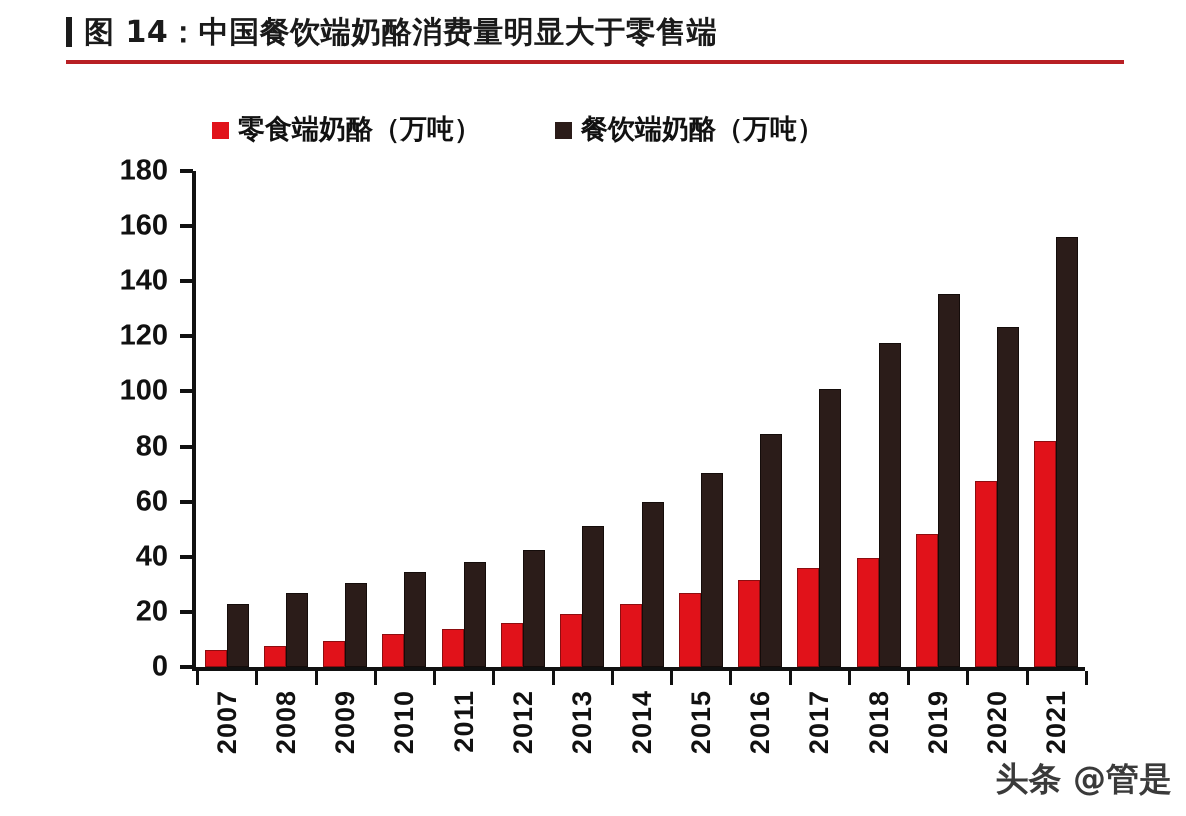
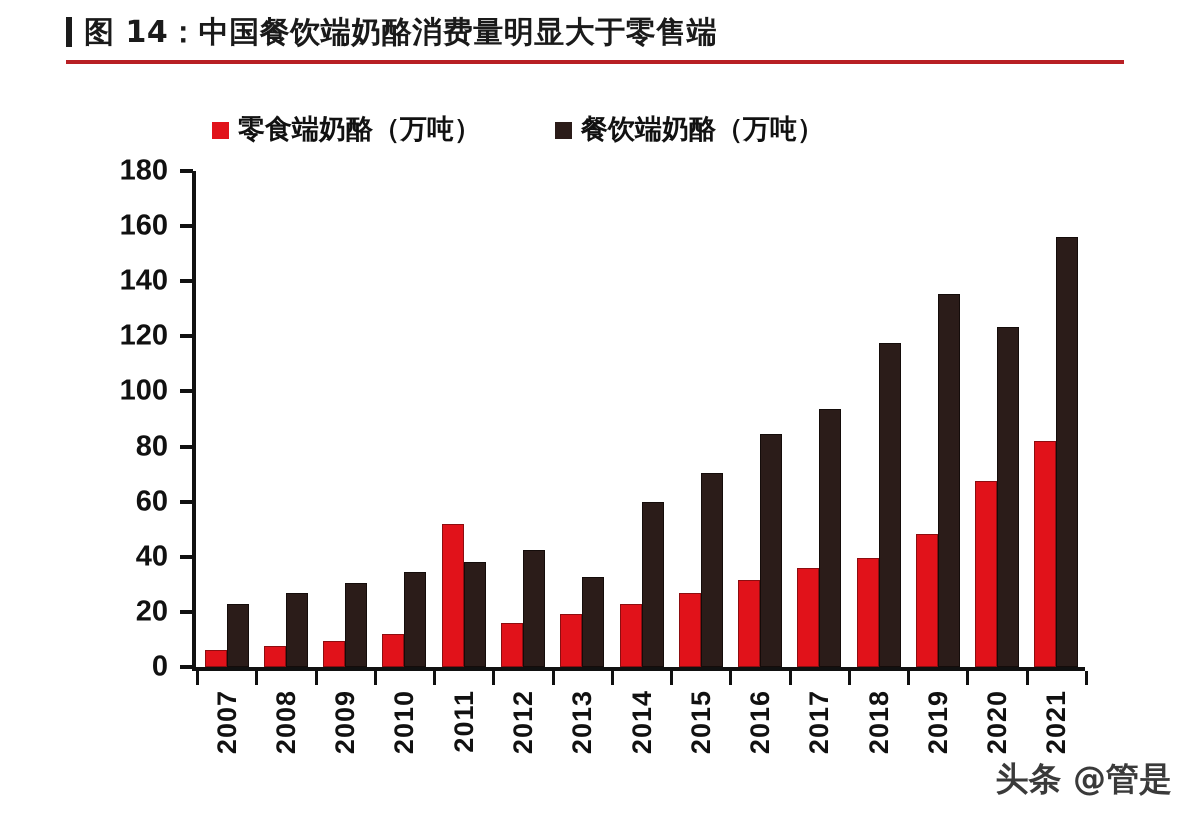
零食端奶酪（万吨）/2011: 13 -> 51
餐饮端奶酪（万吨）/2013: 50 -> 32
餐饮端奶酪（万吨）/2017: 100 -> 93
